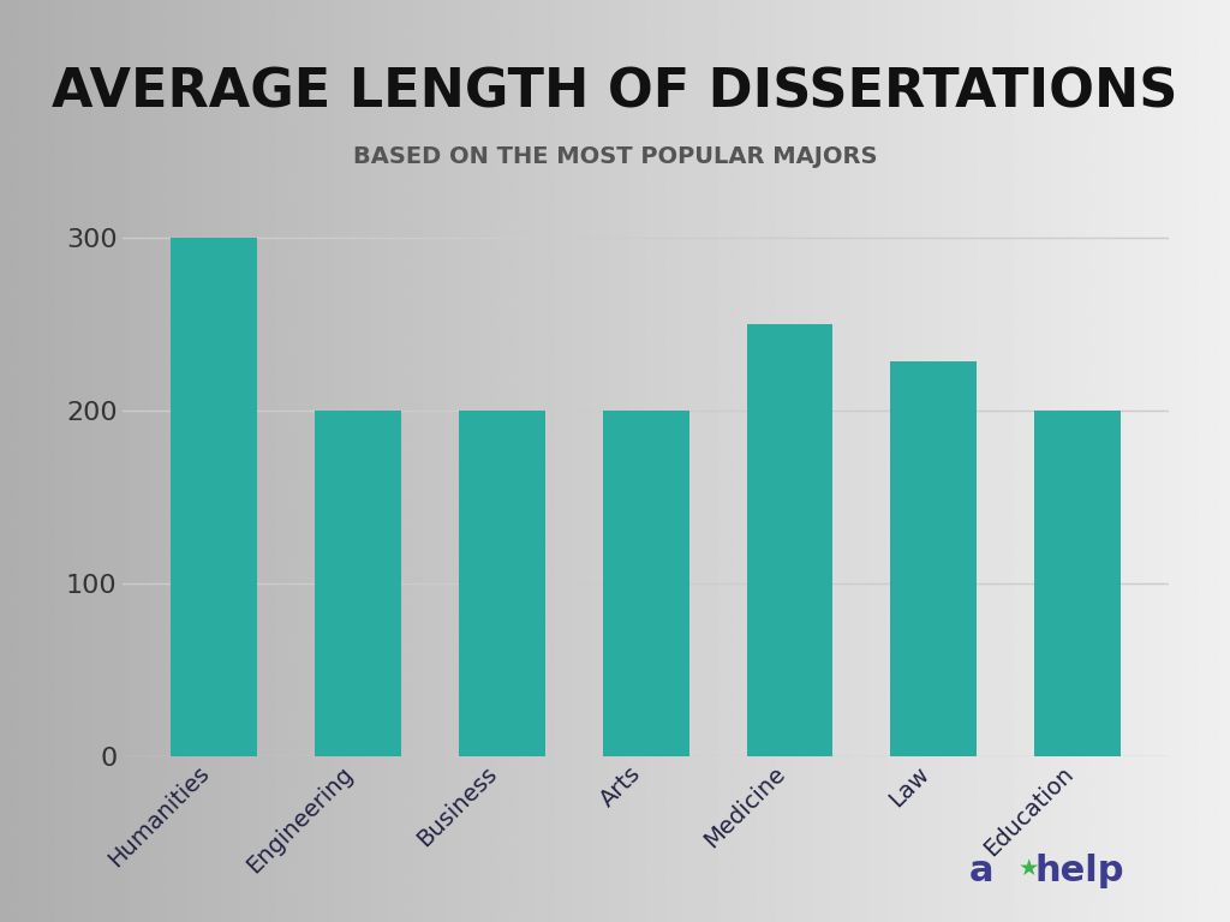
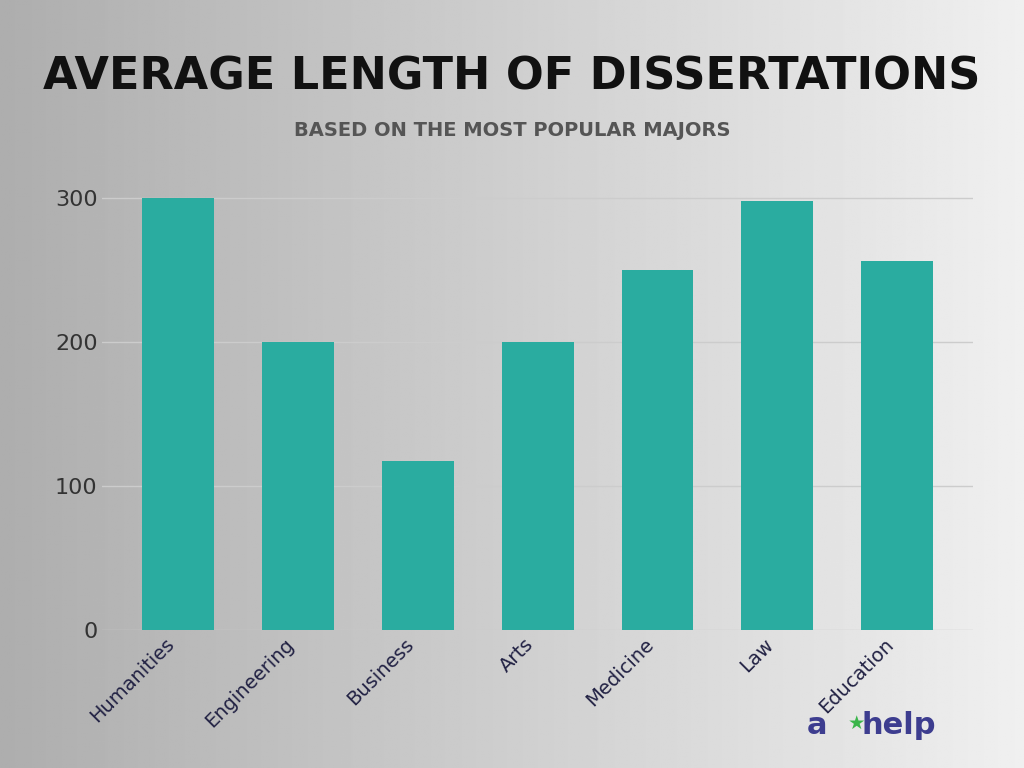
Business: 200 -> 117
Law: 228 -> 298
Education: 200 -> 256
